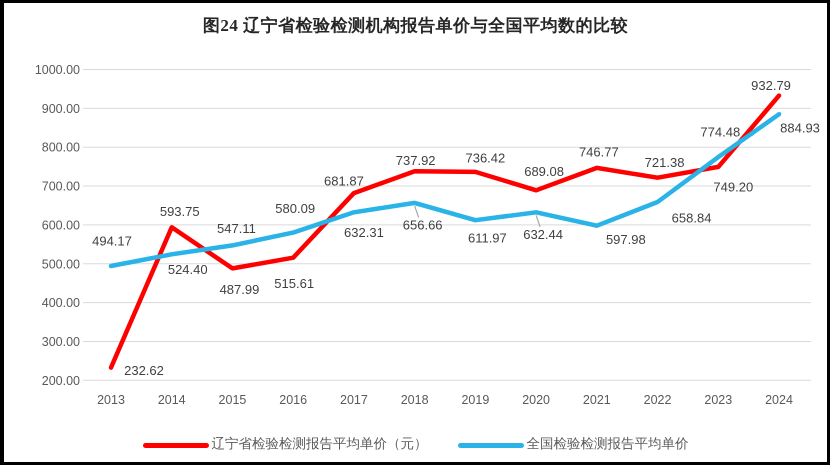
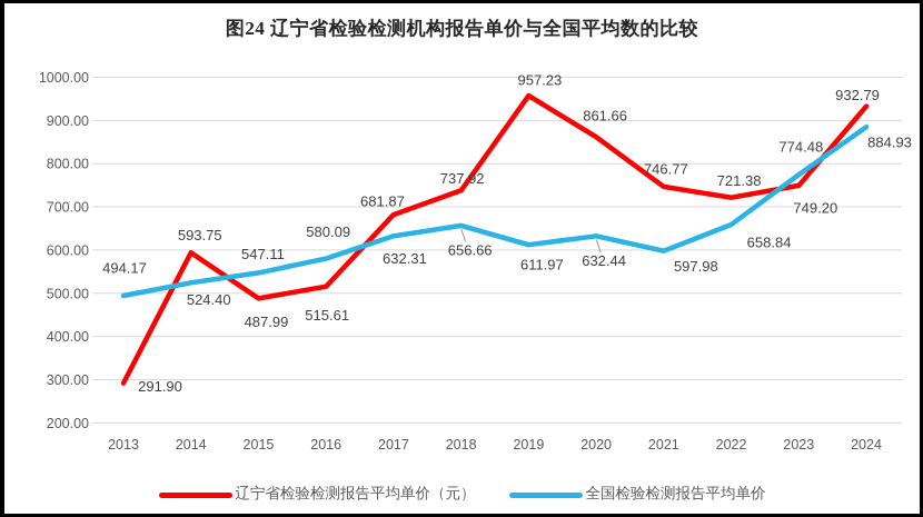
辽宁省检验检测报告平均单价（元）/2013: 232.62 -> 291.90
辽宁省检验检测报告平均单价（元）/2019: 736.42 -> 957.23
辽宁省检验检测报告平均单价（元）/2020: 689.08 -> 861.66
